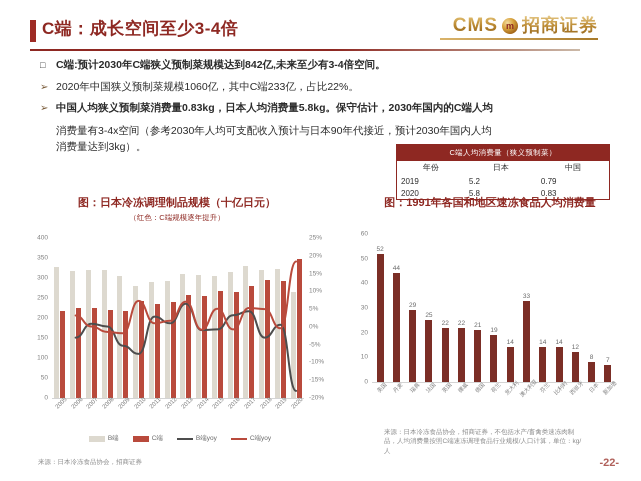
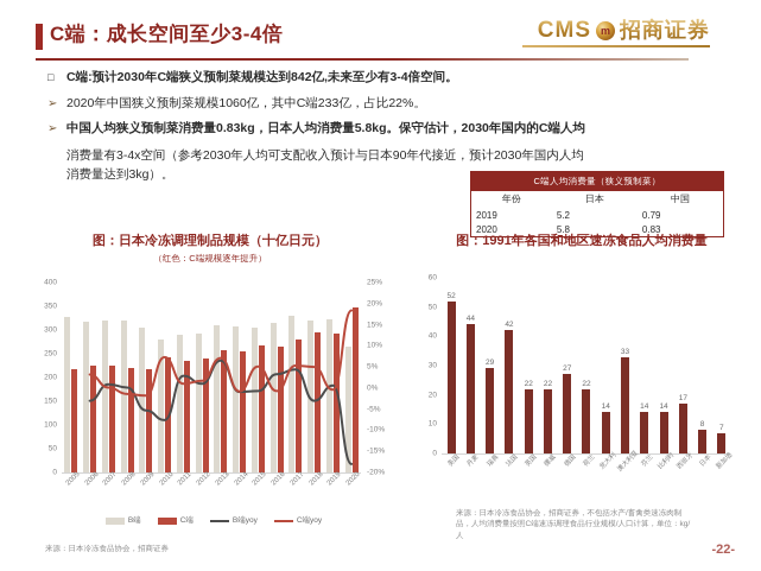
图：1991年各国和地区速冻食品人均消费量/法国: 25 -> 42
图：1991年各国和地区速冻食品人均消费量/德国: 21 -> 27
图：1991年各国和地区速冻食品人均消费量/荷兰: 19 -> 22
图：1991年各国和地区速冻食品人均消费量/西班牙: 12 -> 17
